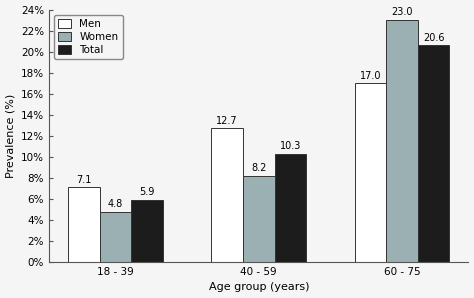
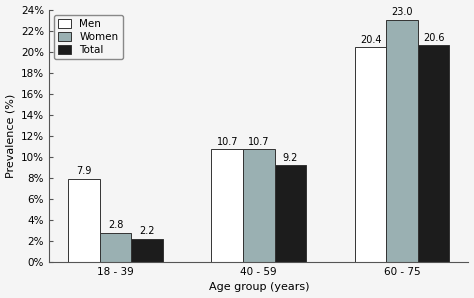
Men/18 - 39: 7.1 -> 7.9
Women/18 - 39: 4.8 -> 2.8
Total/18 - 39: 5.9 -> 2.2
Men/40 - 59: 12.7 -> 10.7
Women/40 - 59: 8.2 -> 10.7
Total/40 - 59: 10.3 -> 9.2
Men/60 - 75: 17.0 -> 20.4
